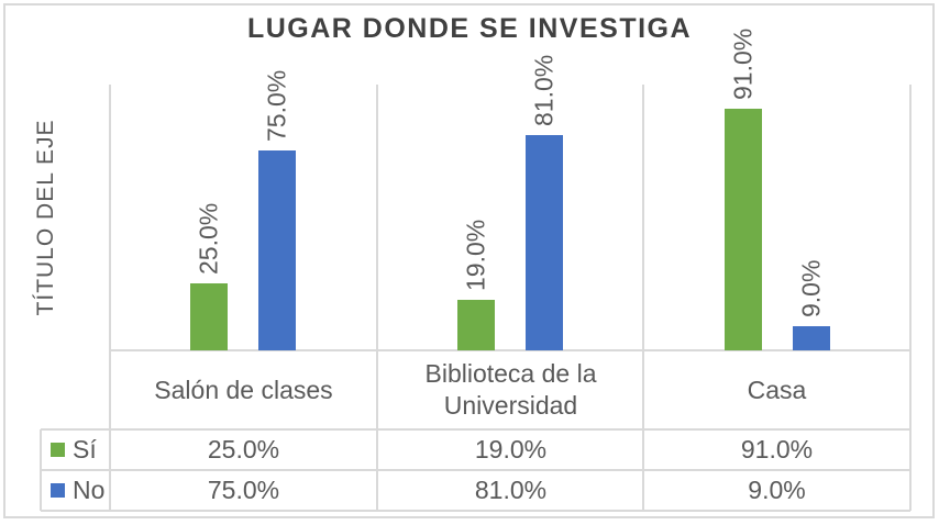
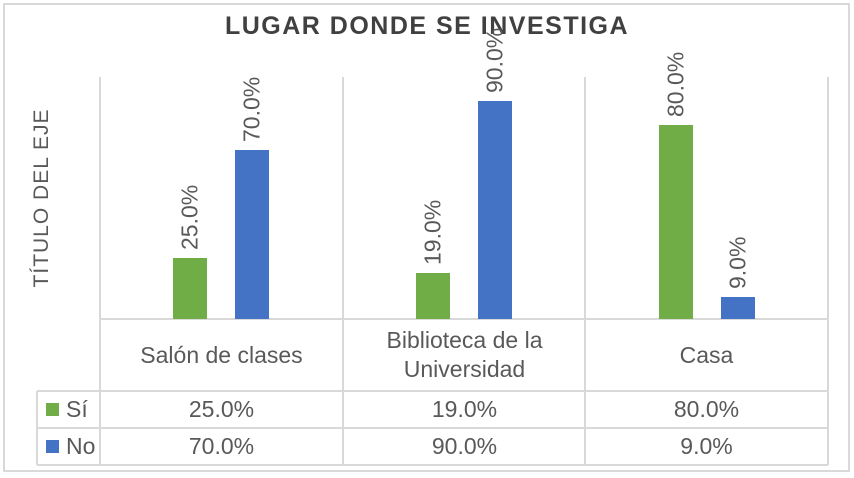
No/Salón de clases: 75.0% -> 70.0%
No/Biblioteca de la Universidad: 81.0% -> 90.0%
Sí/Casa: 91.0% -> 80.0%
